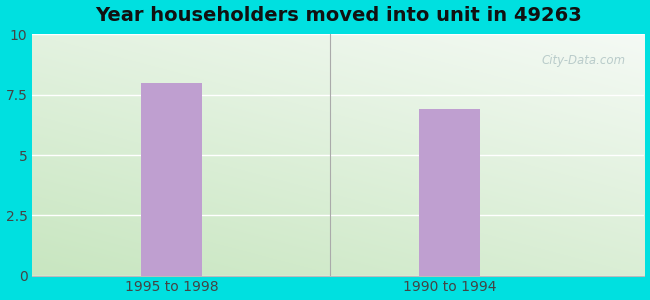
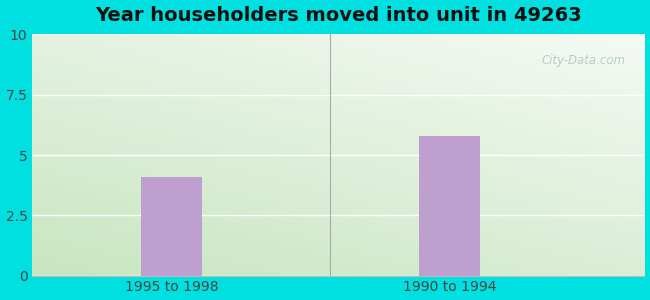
1995 to 1998: 8.0 -> 4.1
1990 to 1994: 6.9 -> 5.8
